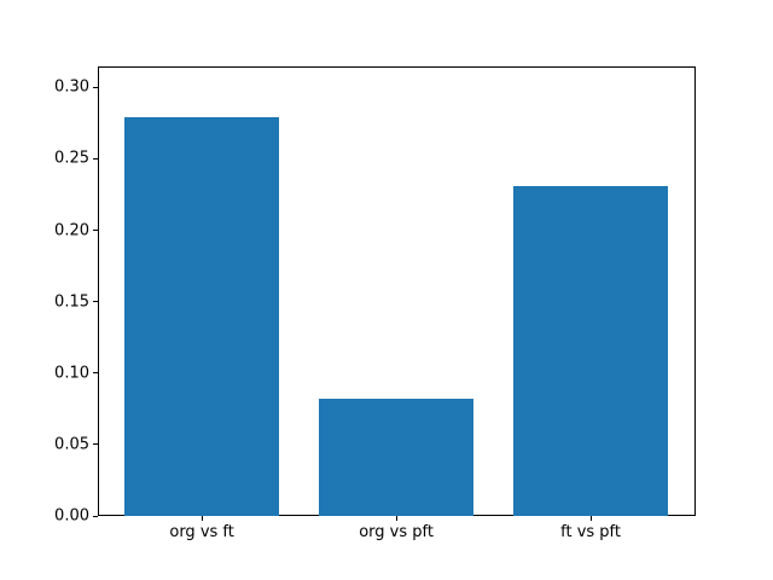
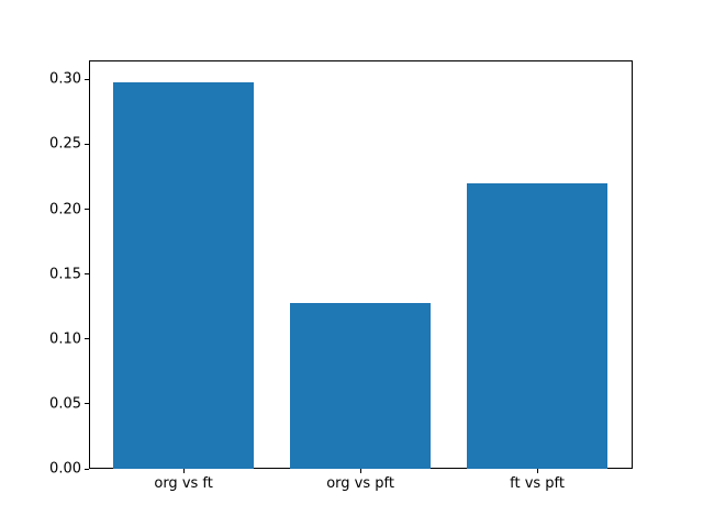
org vs ft: 0.279 -> 0.298
org vs pft: 0.082 -> 0.128
ft vs pft: 0.231 -> 0.220
